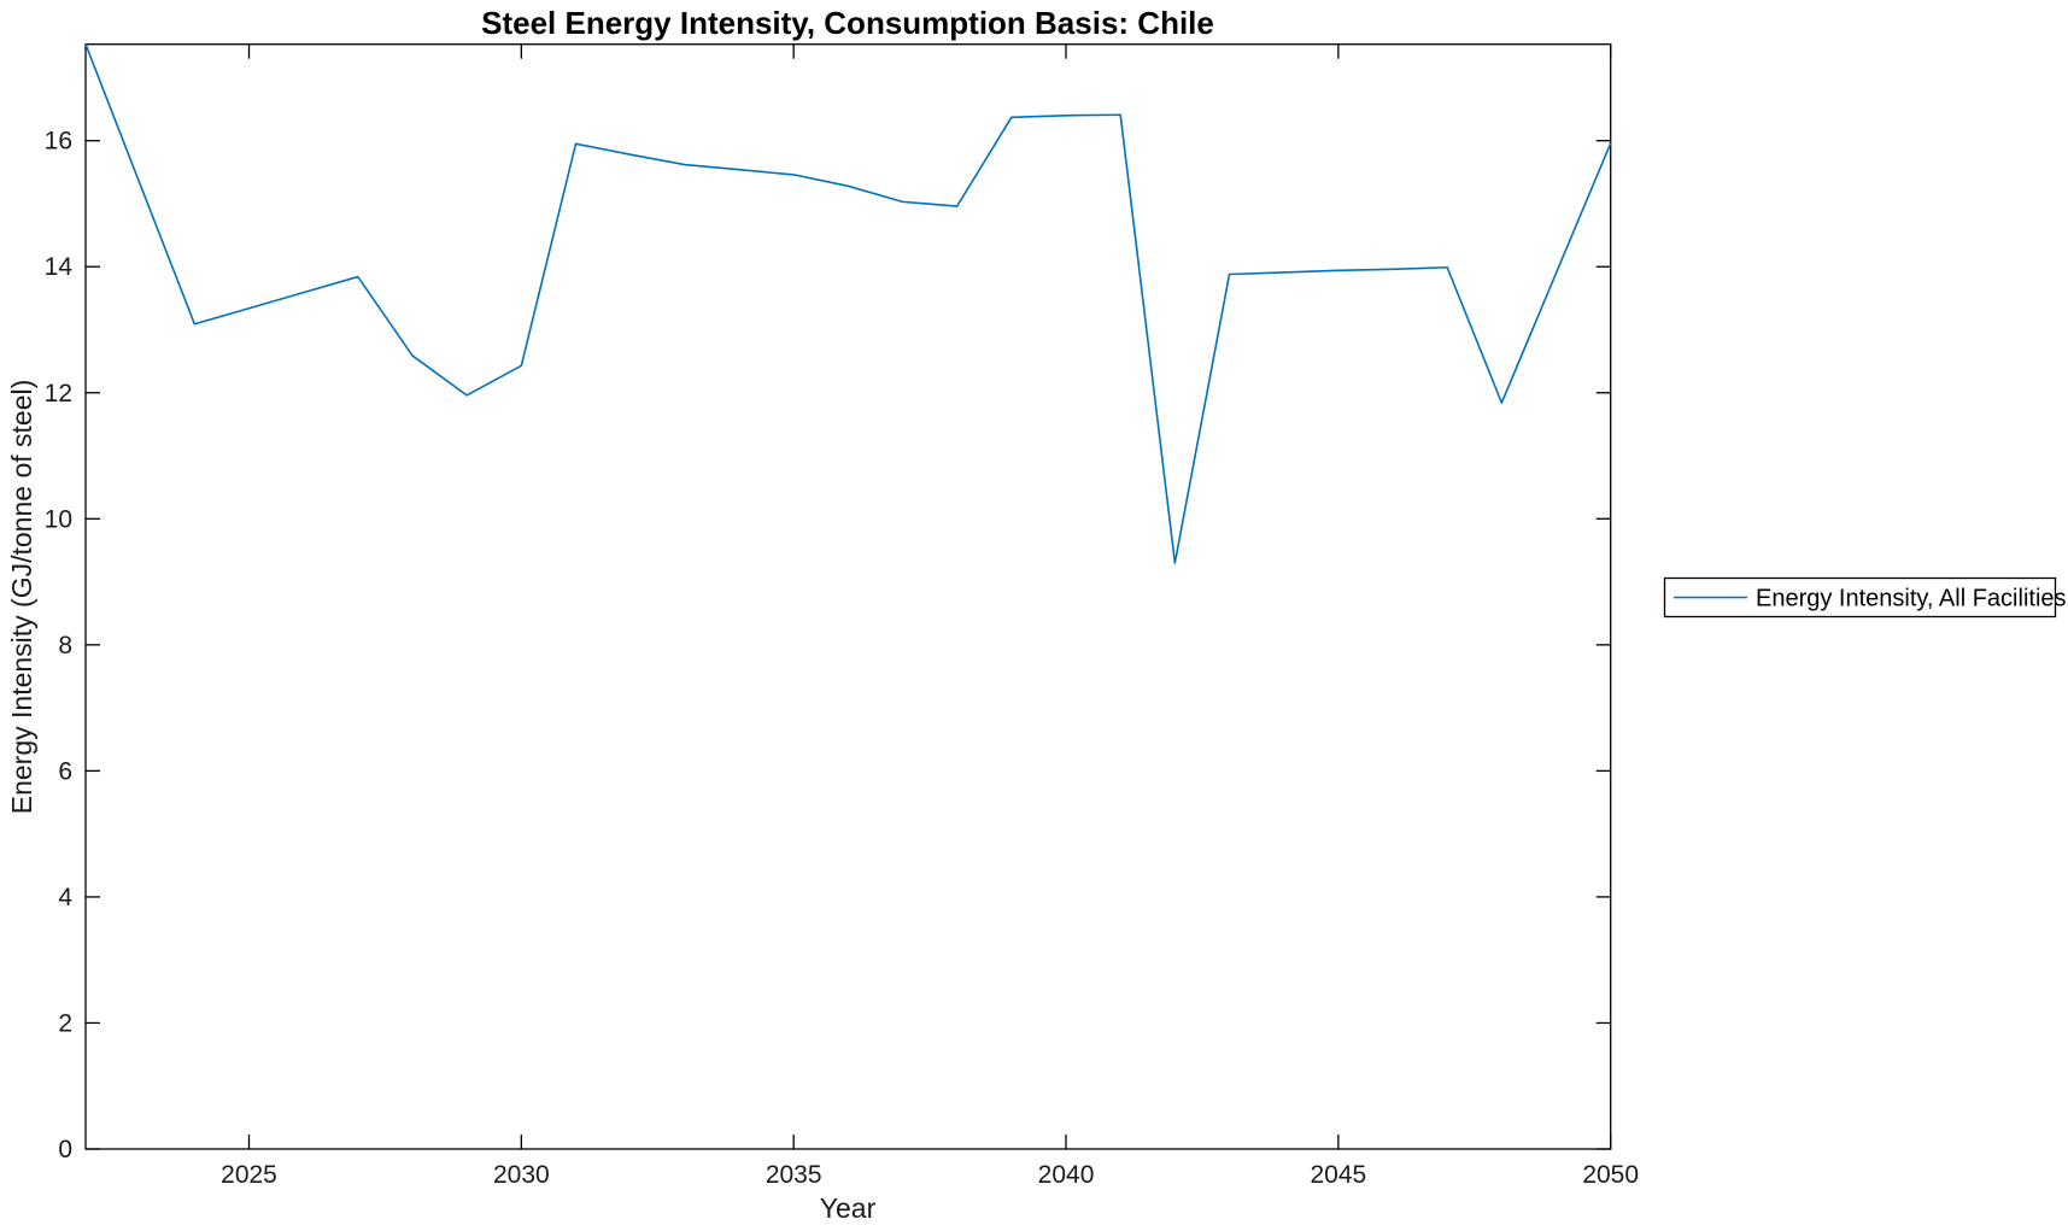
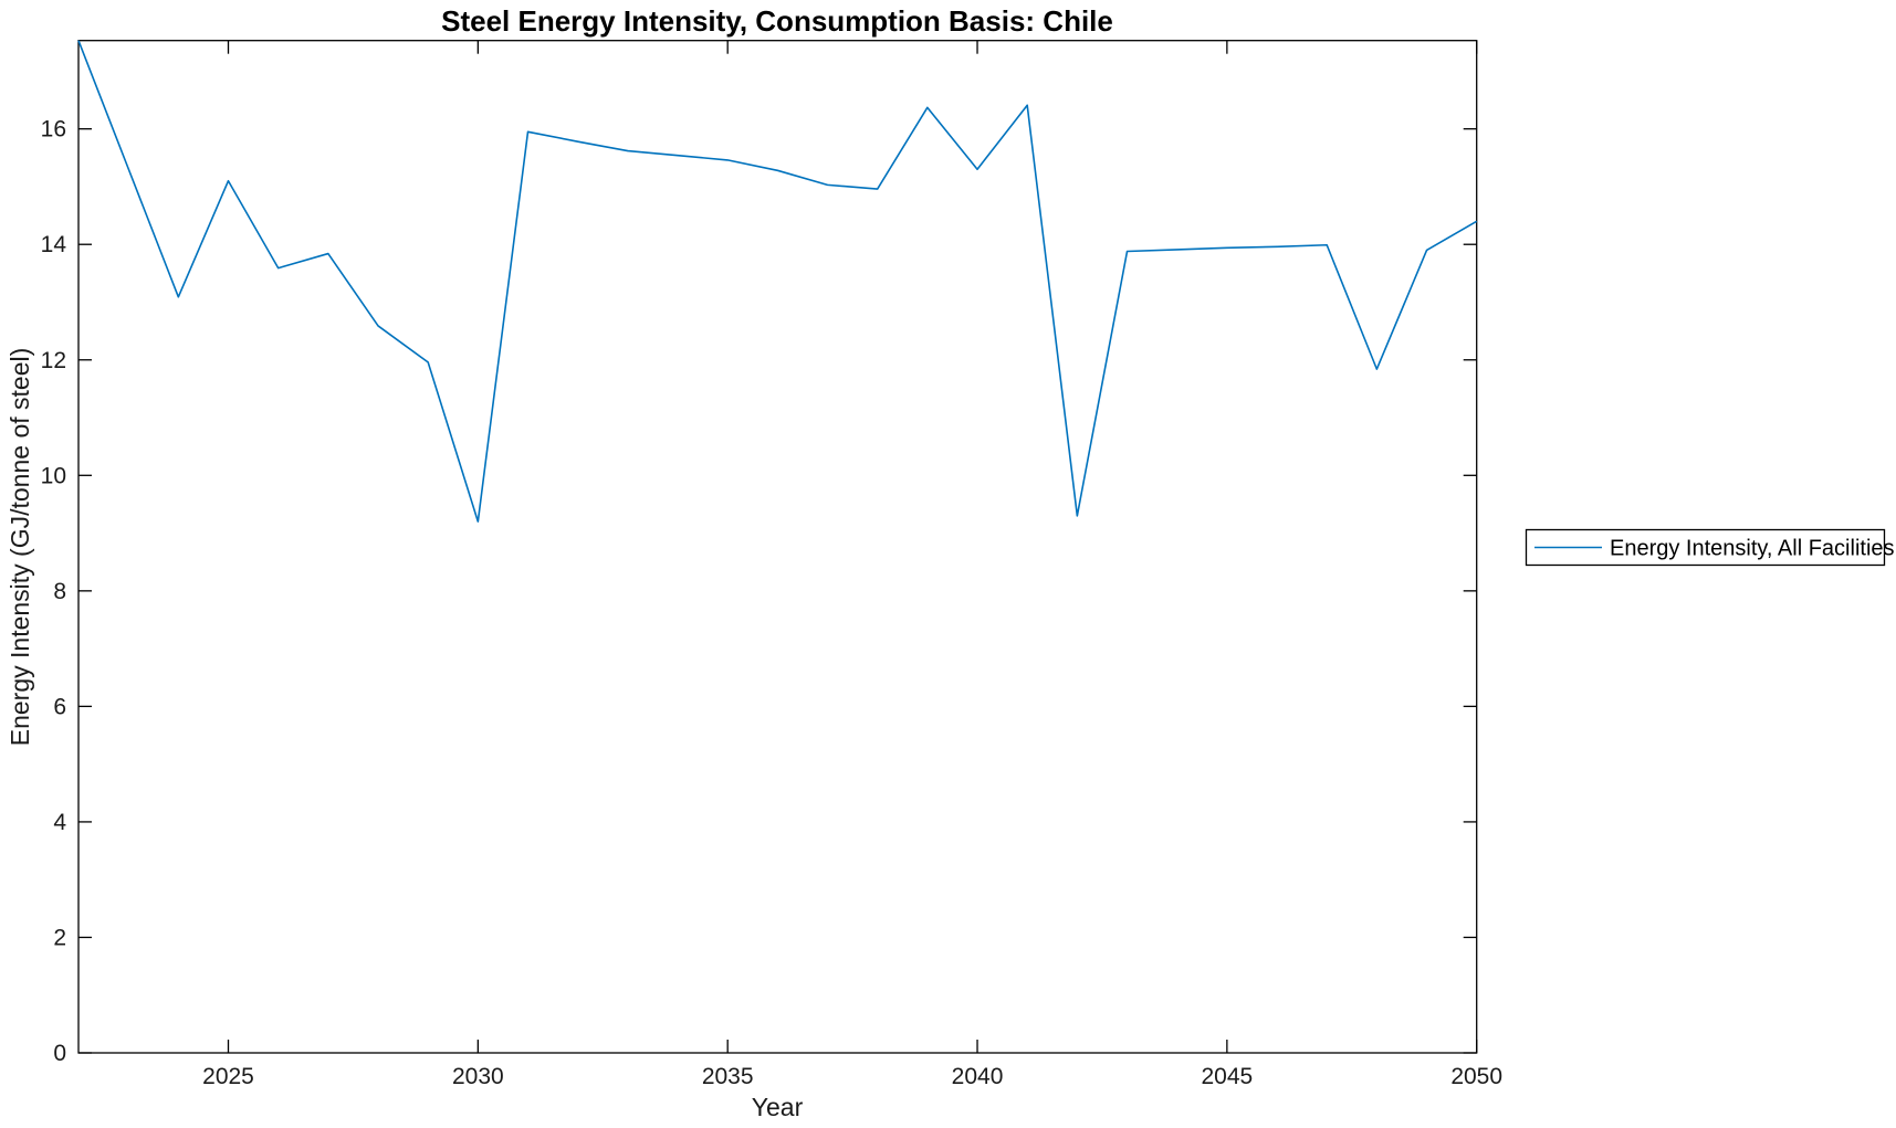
2025: 13.3 -> 15.1
2030: 12.4 -> 9.2
2040: 16.4 -> 15.3
2050: 16.0 -> 14.4
